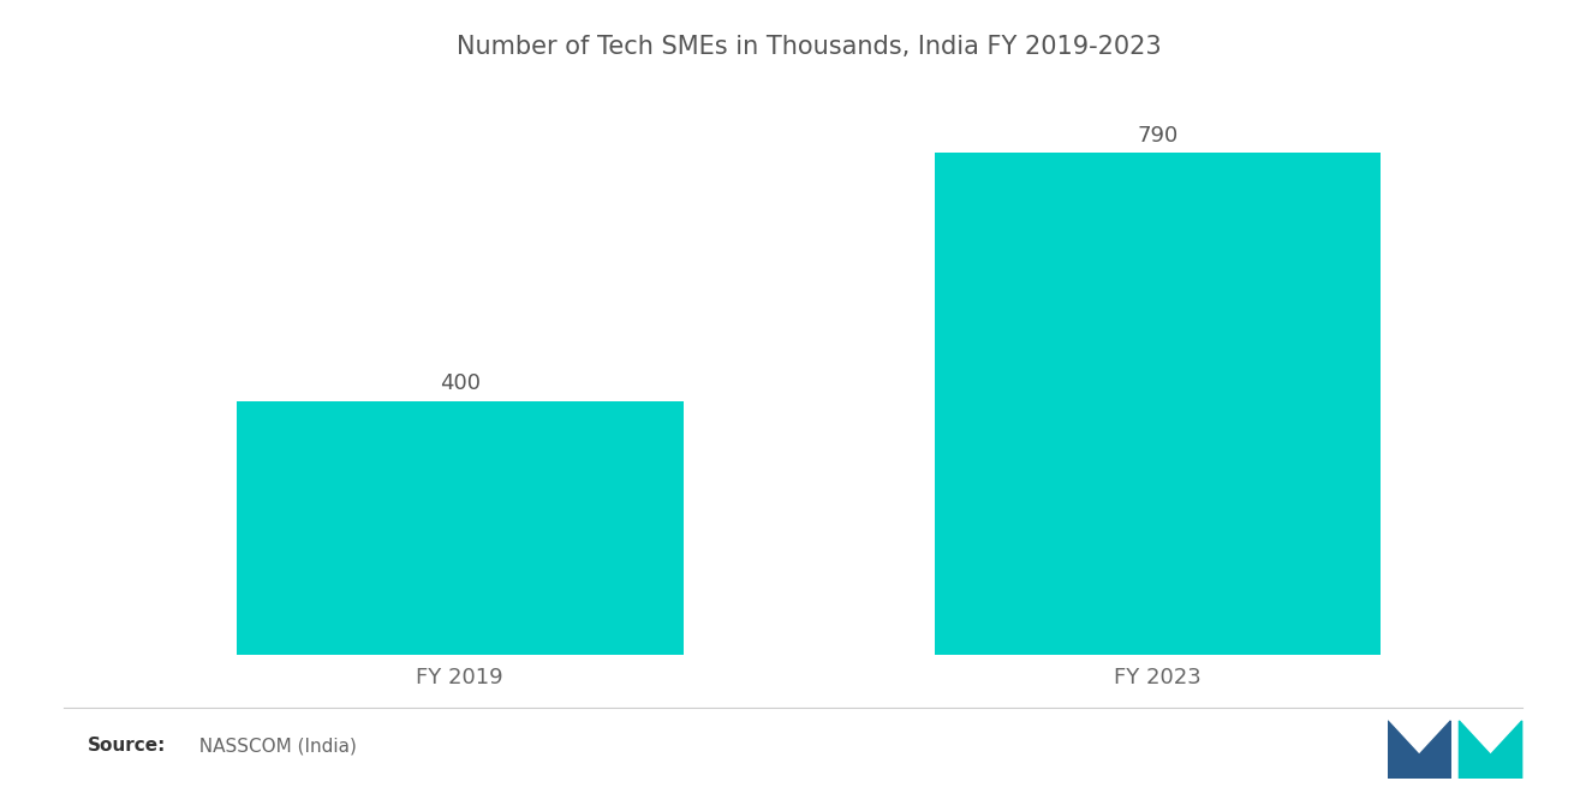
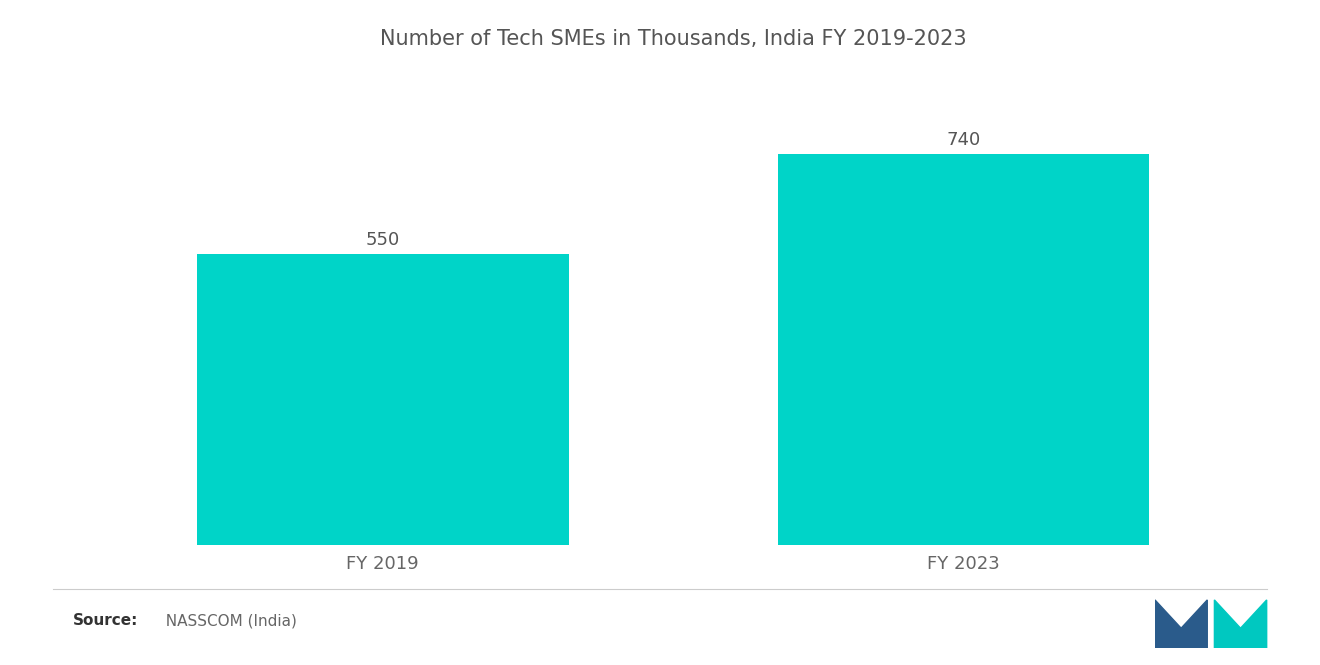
FY 2019: 400 -> 550
FY 2023: 790 -> 740
